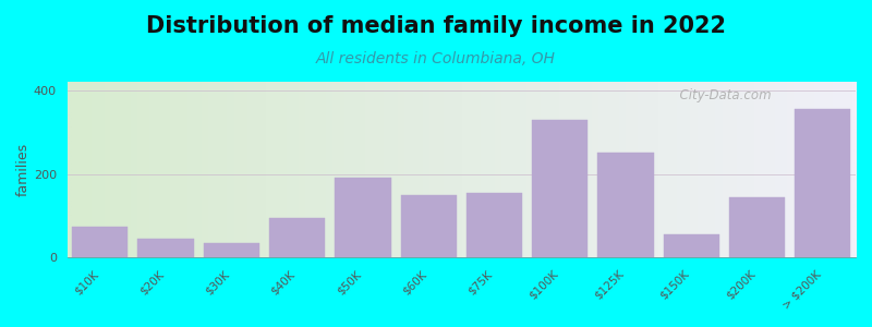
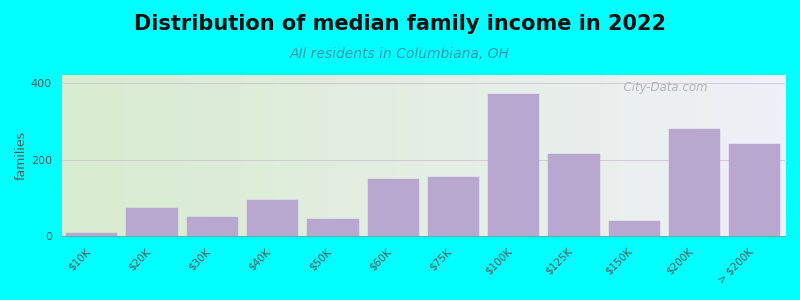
$10K: 75 -> 10
$20K: 45 -> 75
$30K: 35 -> 50
$50K: 190 -> 45
$100K: 330 -> 370
$125K: 250 -> 215
$150K: 55 -> 40
$200K: 145 -> 280
> $200K: 355 -> 240
